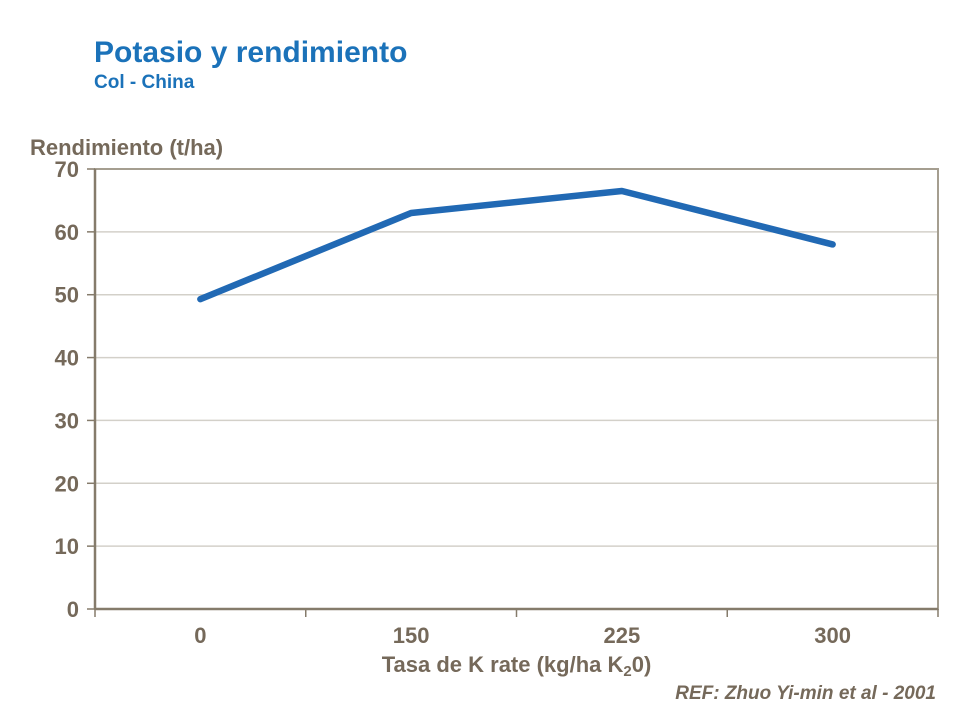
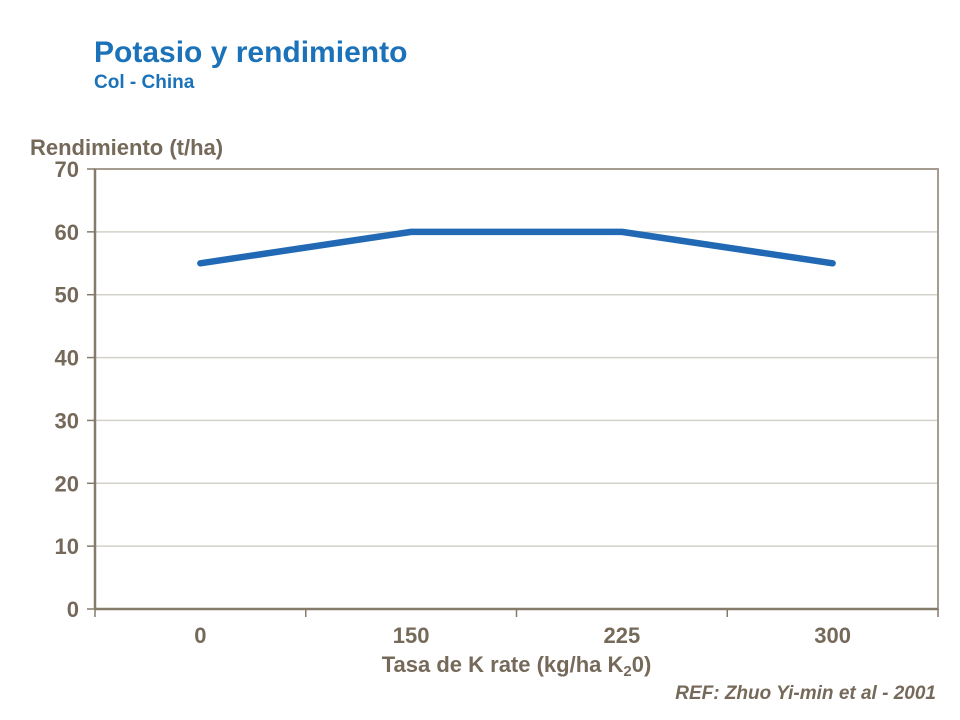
0: 49 -> 55
150: 63 -> 60
225: 66 -> 60
300: 58 -> 55
